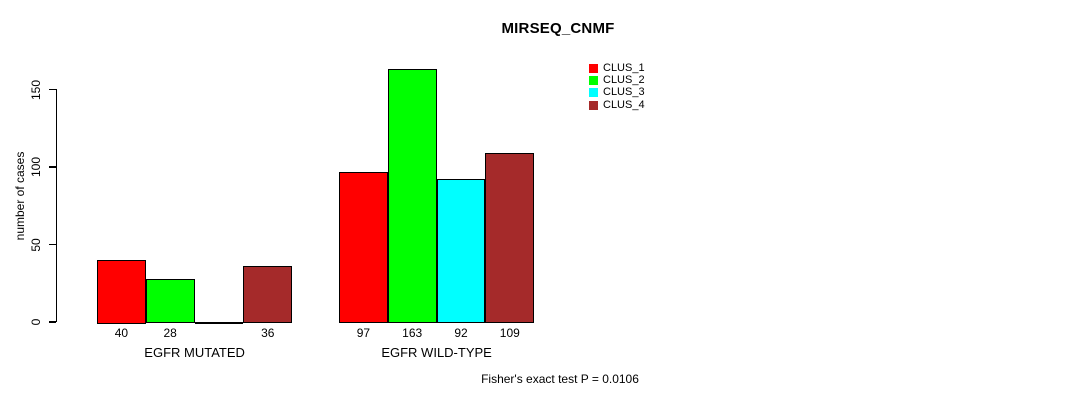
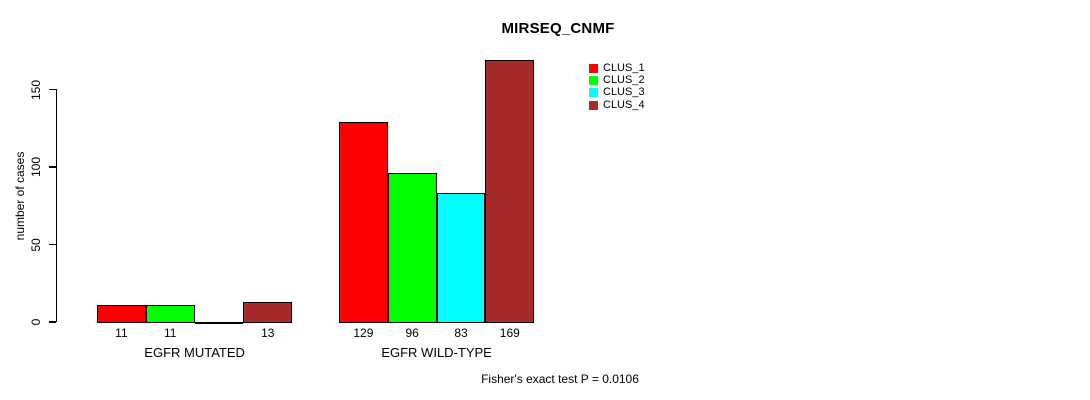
CLUS_1/EGFR MUTATED: 40 -> 11
CLUS_2/EGFR MUTATED: 28 -> 11
CLUS_4/EGFR MUTATED: 36 -> 13
CLUS_1/EGFR WILD-TYPE: 97 -> 129
CLUS_2/EGFR WILD-TYPE: 163 -> 96
CLUS_3/EGFR WILD-TYPE: 92 -> 83
CLUS_4/EGFR WILD-TYPE: 109 -> 169
